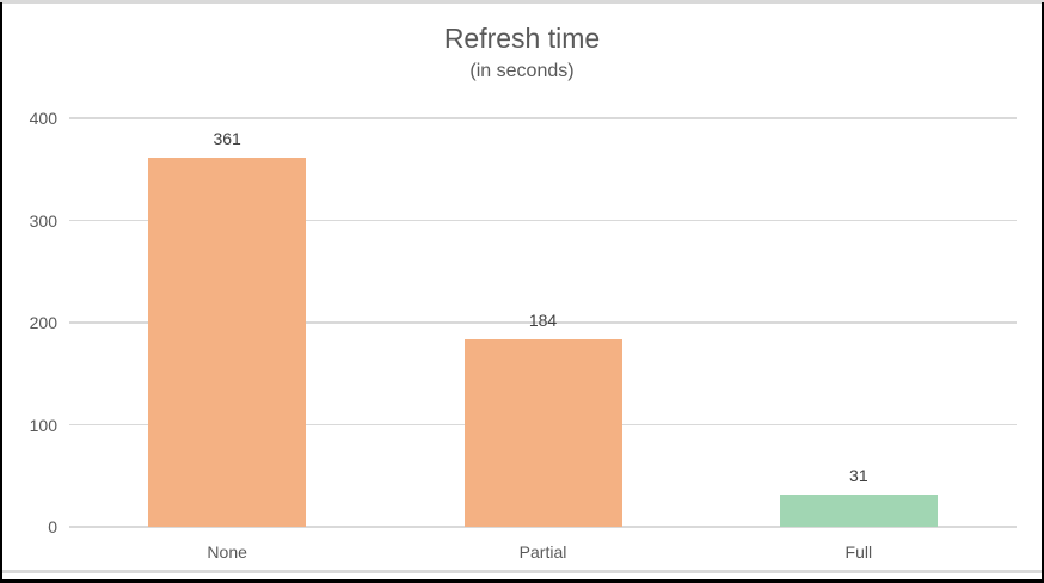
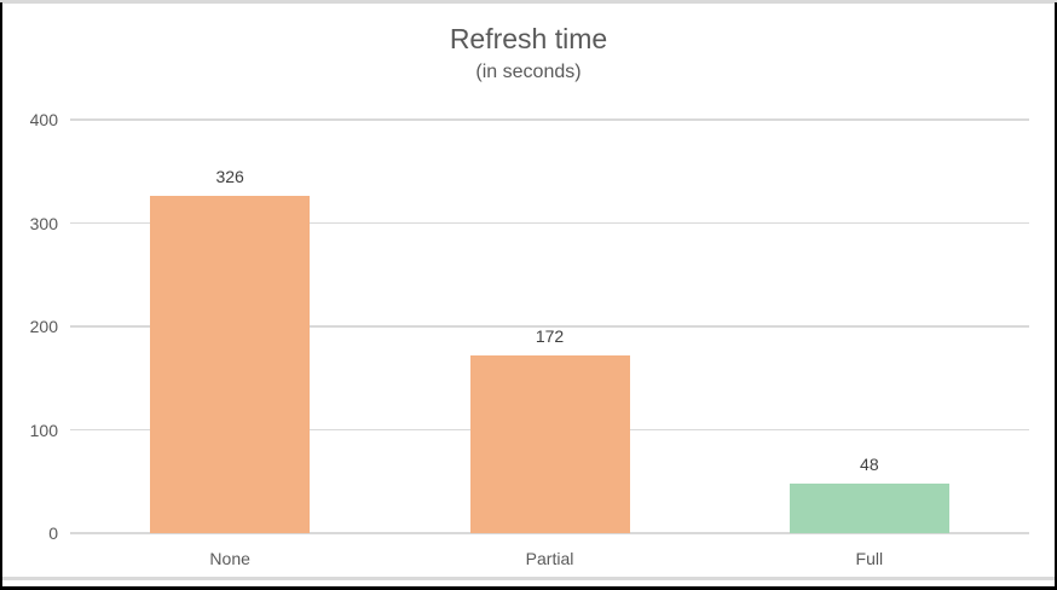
None: 361 -> 326
Partial: 184 -> 172
Full: 31 -> 48
